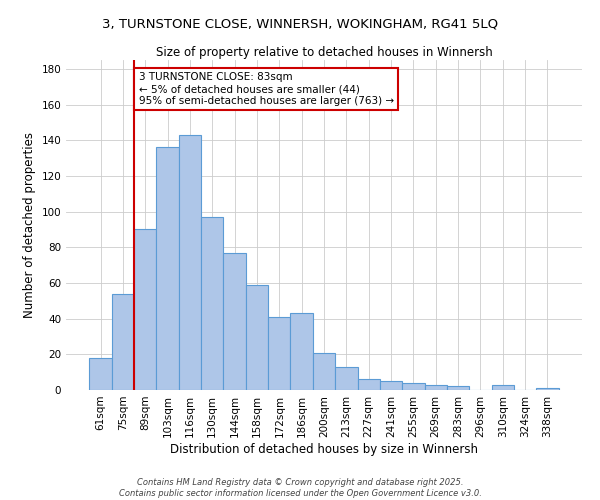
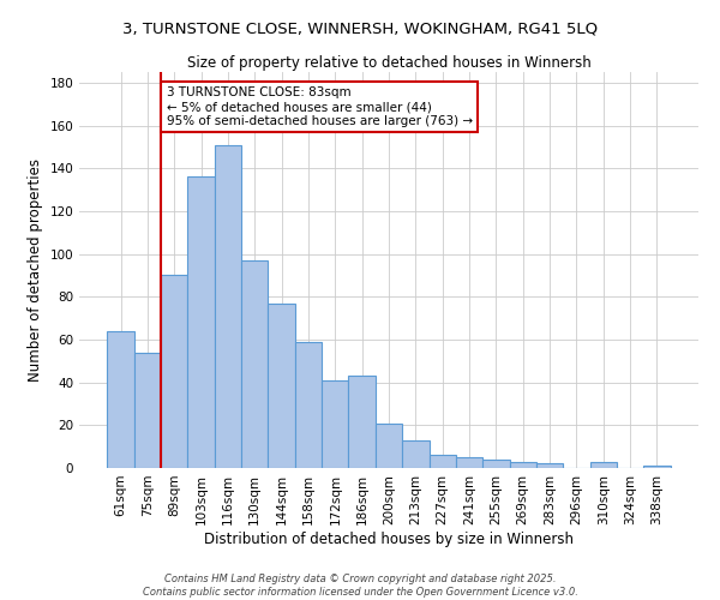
61sqm: 18 -> 64
116sqm: 143 -> 151
